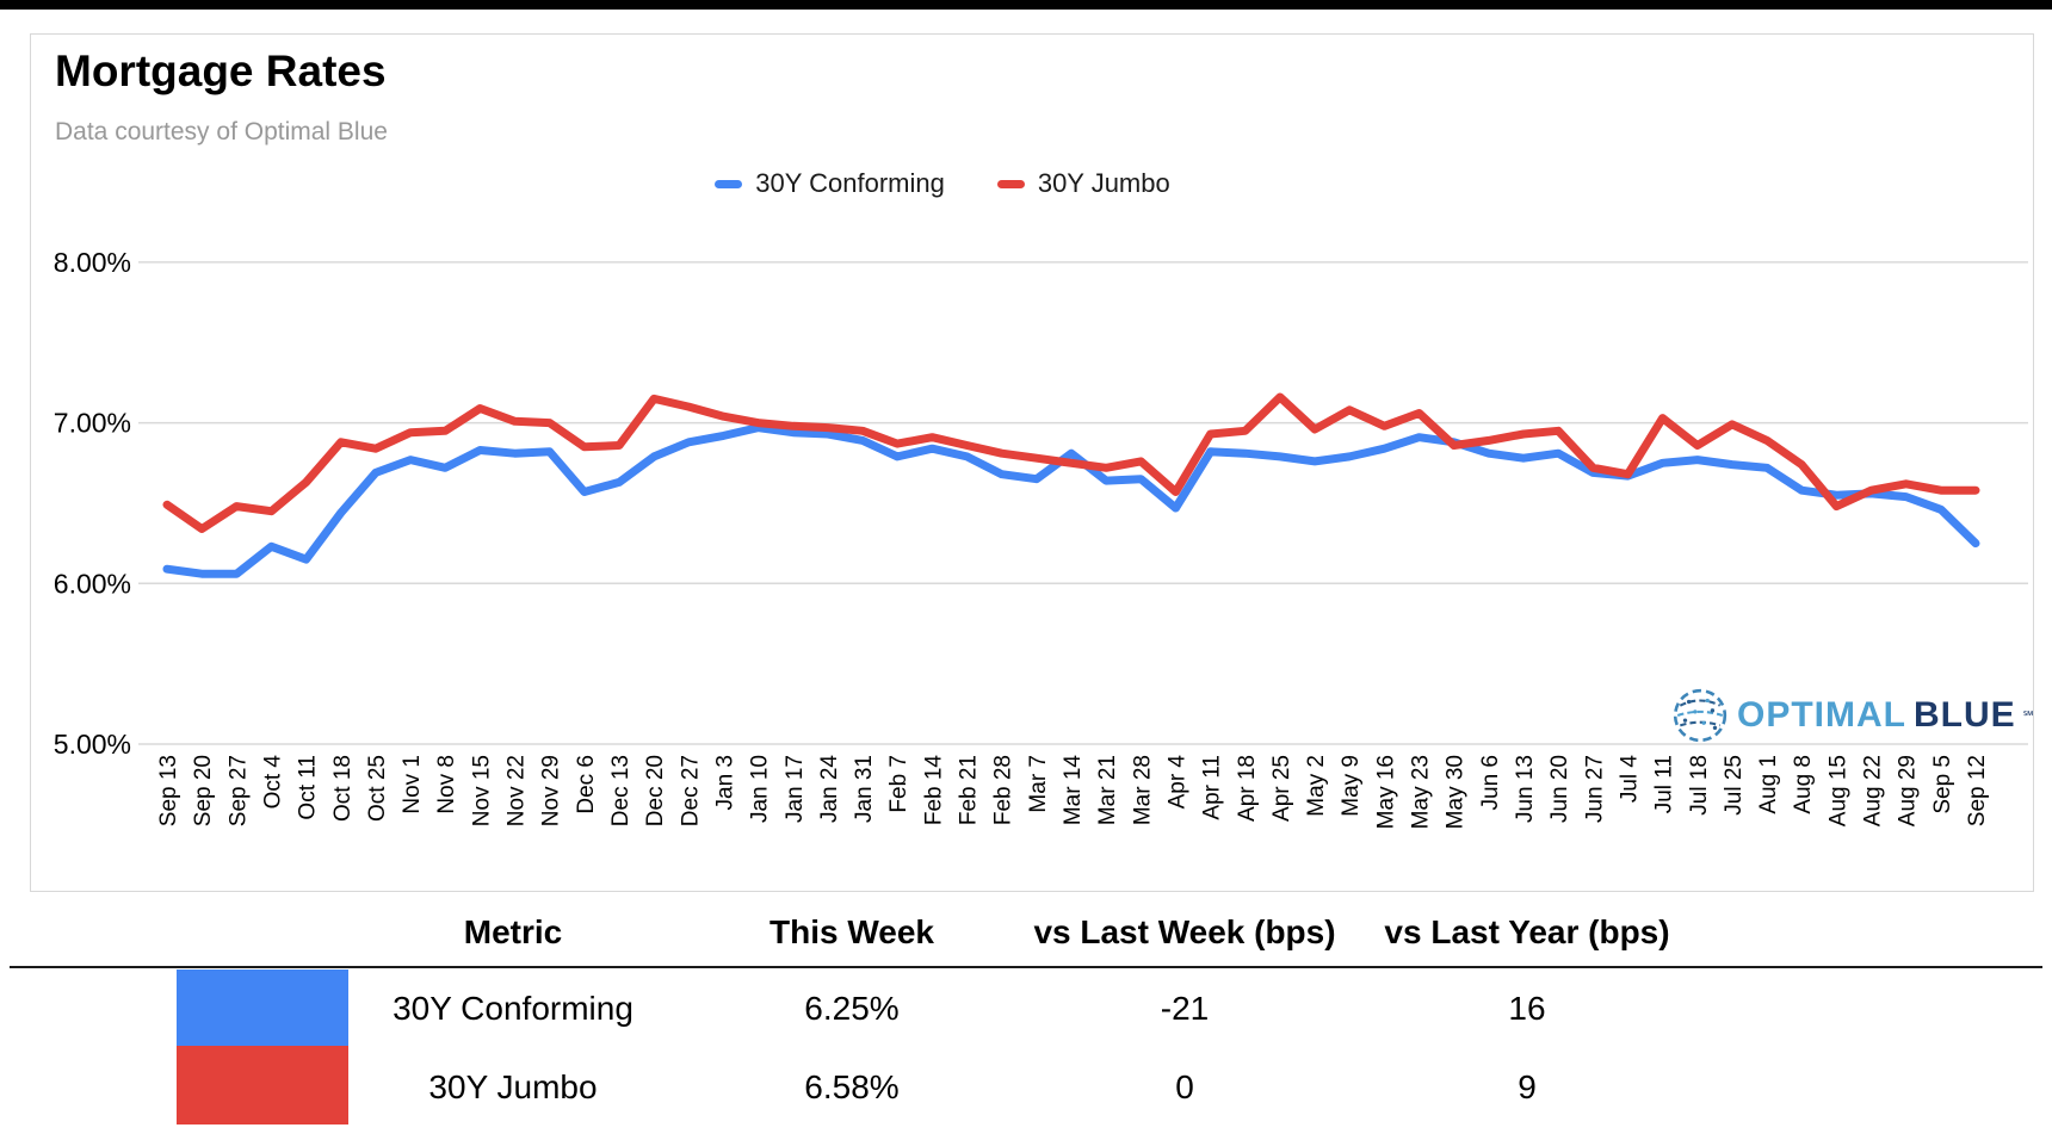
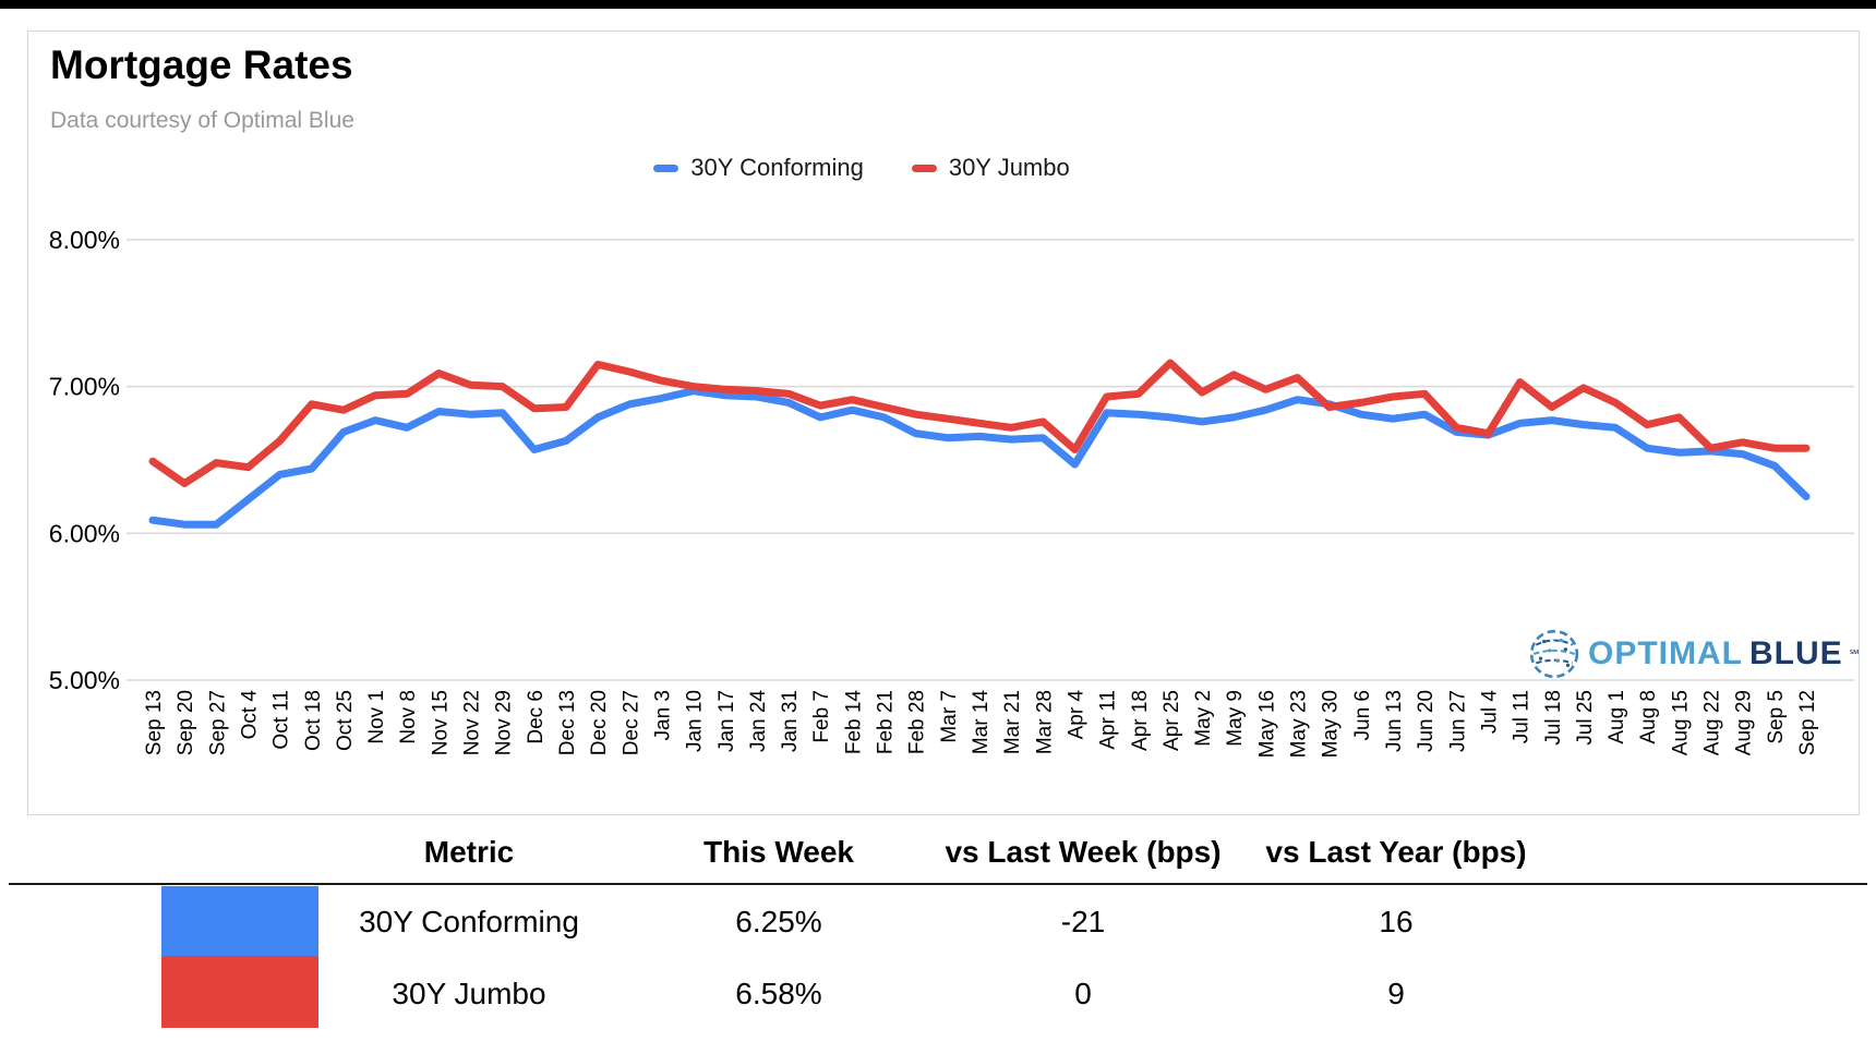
30Y Conforming/Oct 11: 6.15% -> 6.40%
30Y Conforming/Mar 14: 6.81% -> 6.66%
30Y Jumbo/Aug 15: 6.48% -> 6.79%
